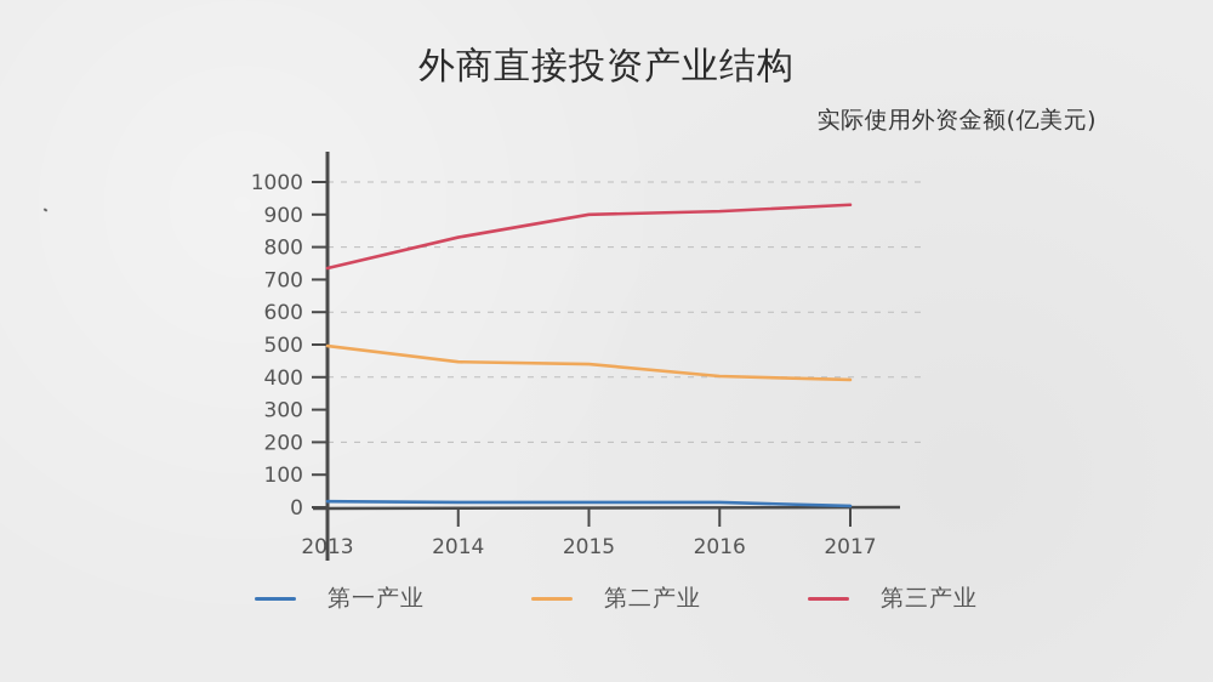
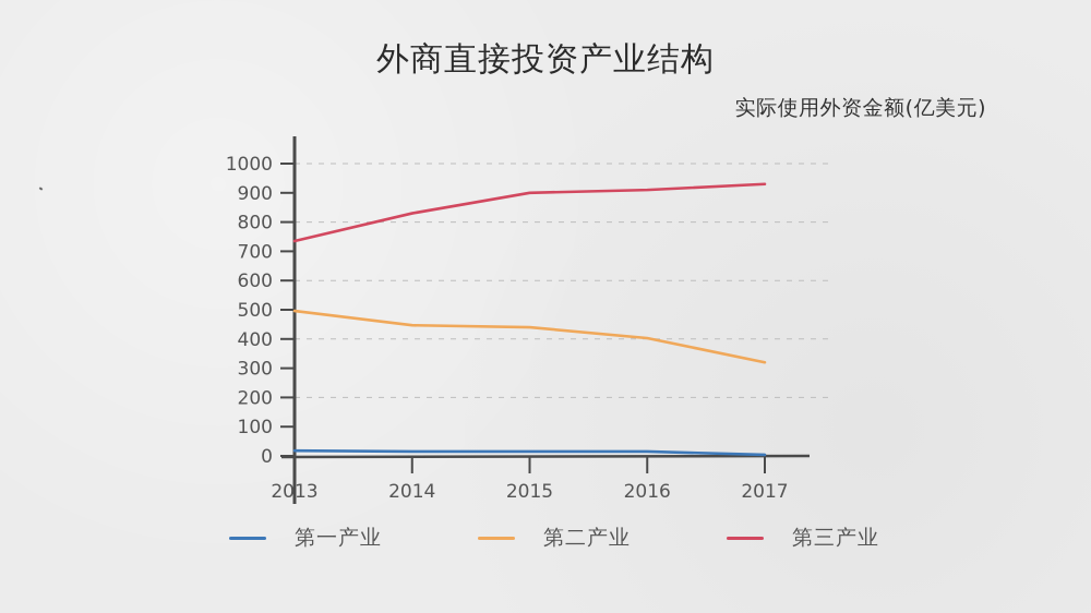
第二产业/2017: 390 -> 320
